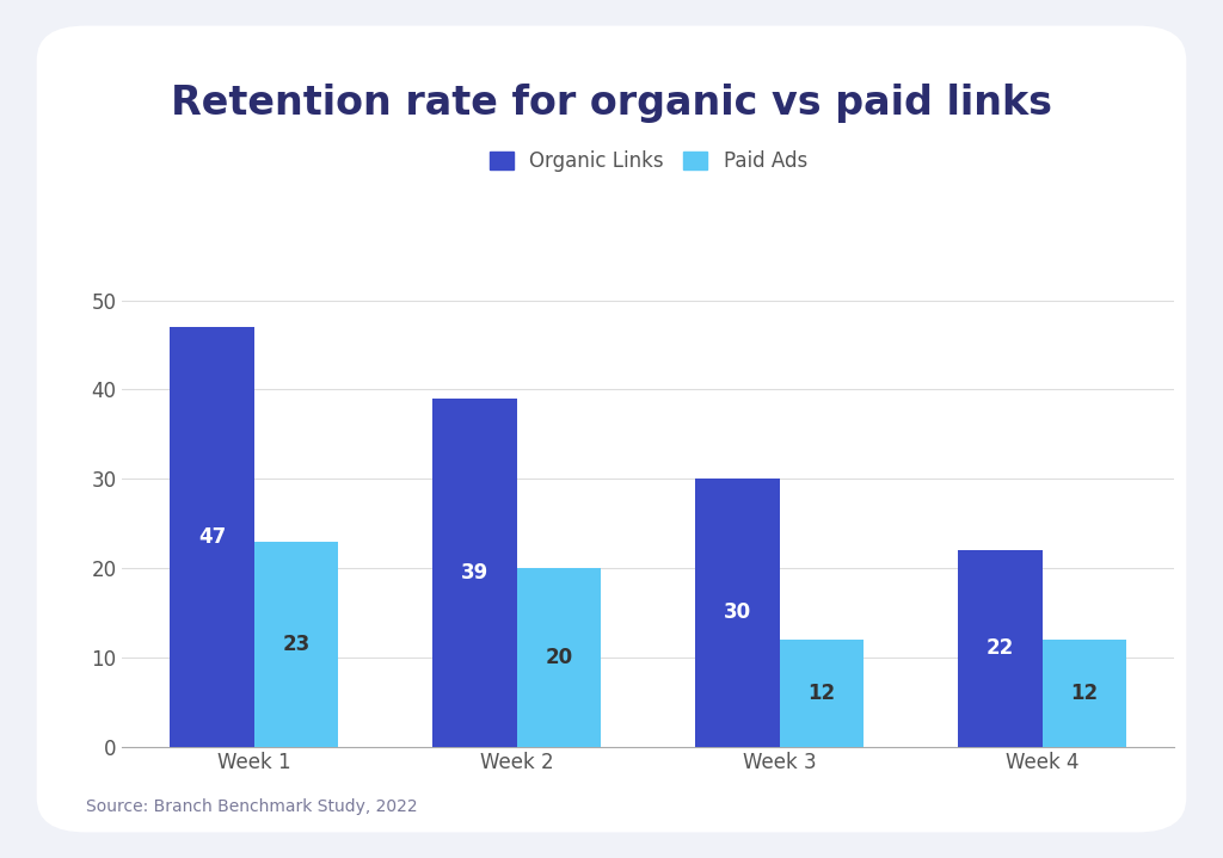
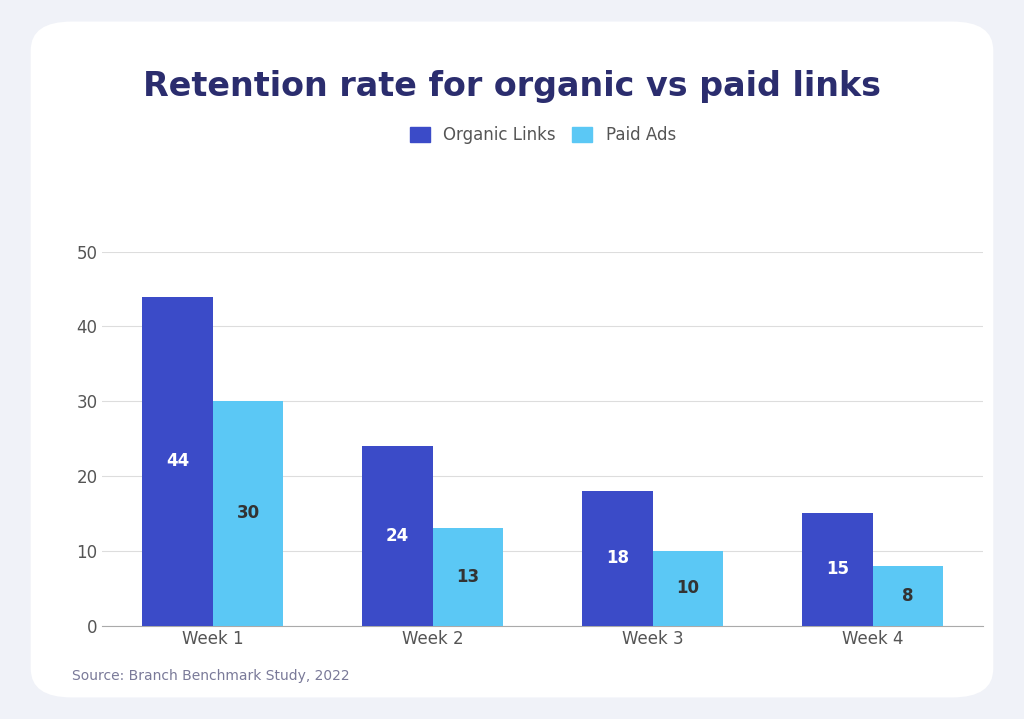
Organic Links/Week 1: 47 -> 44
Paid Ads/Week 1: 23 -> 30
Organic Links/Week 2: 39 -> 24
Paid Ads/Week 2: 20 -> 13
Organic Links/Week 3: 30 -> 18
Paid Ads/Week 3: 12 -> 10
Organic Links/Week 4: 22 -> 15
Paid Ads/Week 4: 12 -> 8
